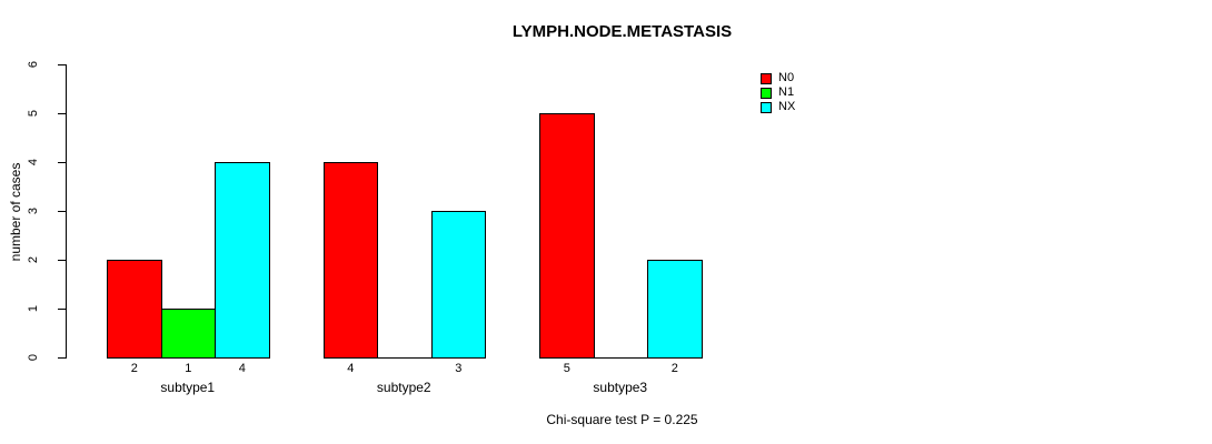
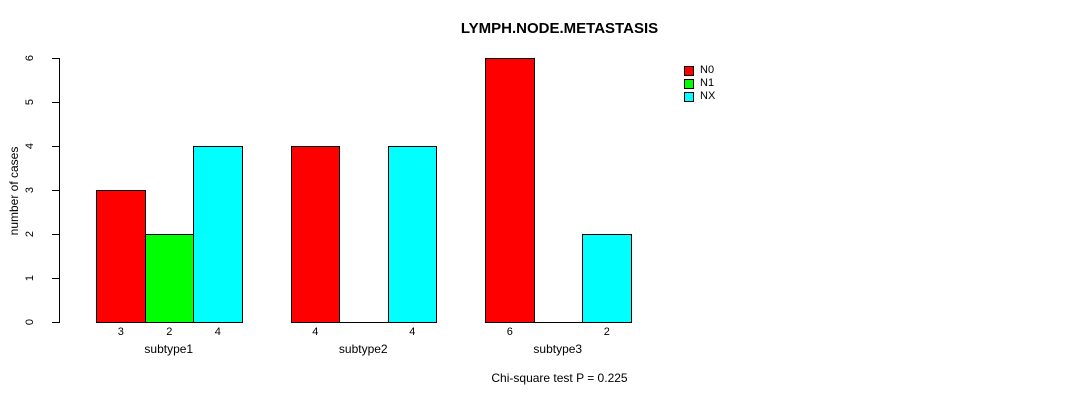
N0/subtype1: 2 -> 3
N1/subtype1: 1 -> 2
NX/subtype2: 3 -> 4
N0/subtype3: 5 -> 6
